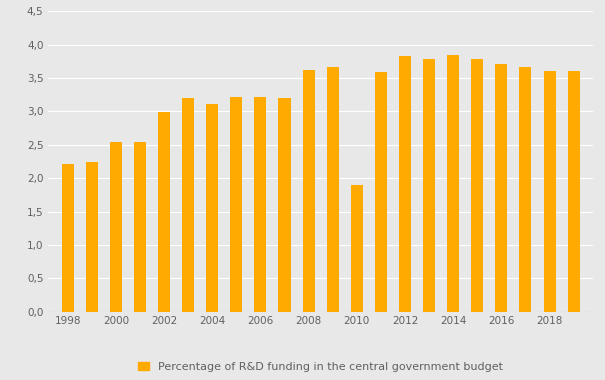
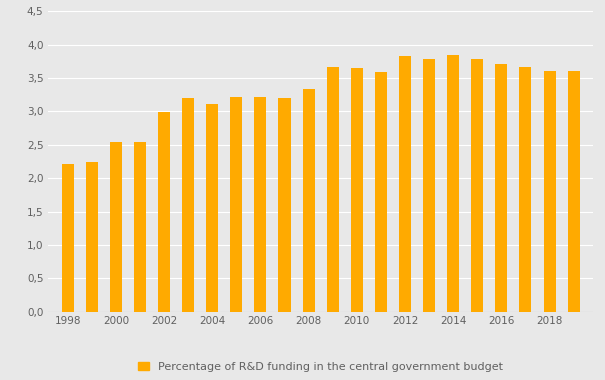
2008: 3,62 -> 3,34
2010: 1,90 -> 3,65
